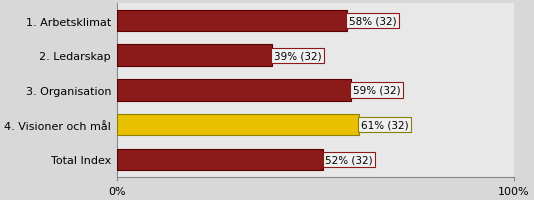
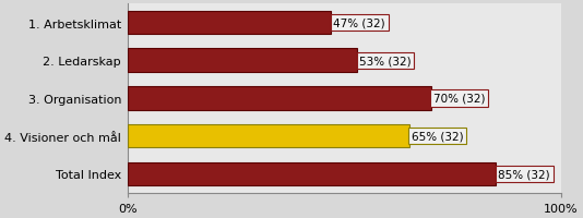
1. Arbetsklimat: 58% -> 47%
2. Ledarskap: 39% -> 53%
3. Organisation: 59% -> 70%
4. Visioner och mål: 61% -> 65%
Total Index: 52% -> 85%
